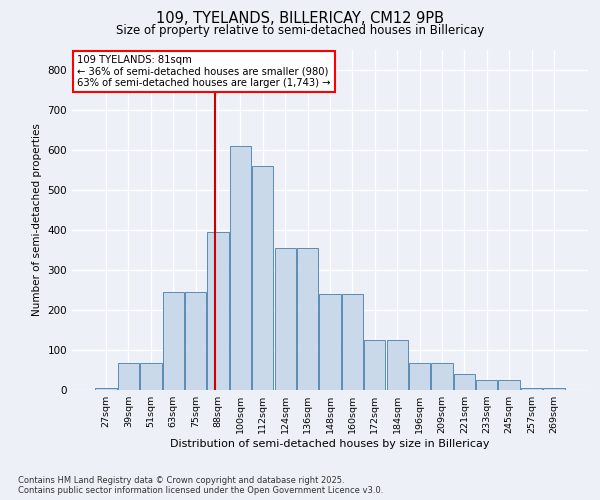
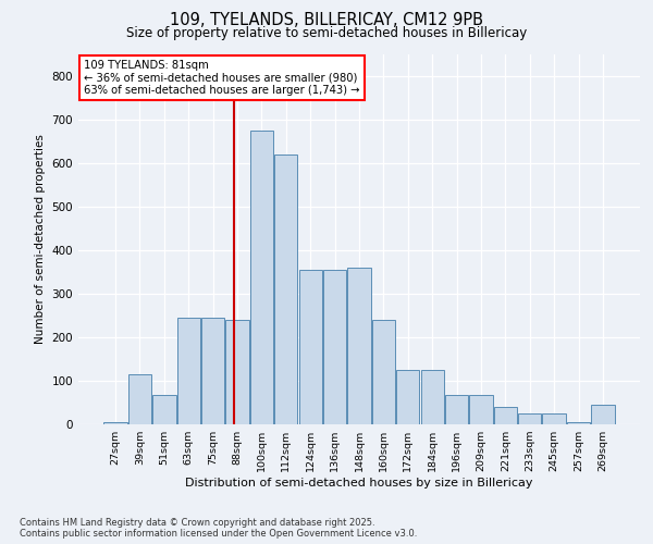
39sqm: 68 -> 115
88sqm: 395 -> 240
100sqm: 610 -> 675
112sqm: 560 -> 620
148sqm: 240 -> 360
269sqm: 5 -> 45
